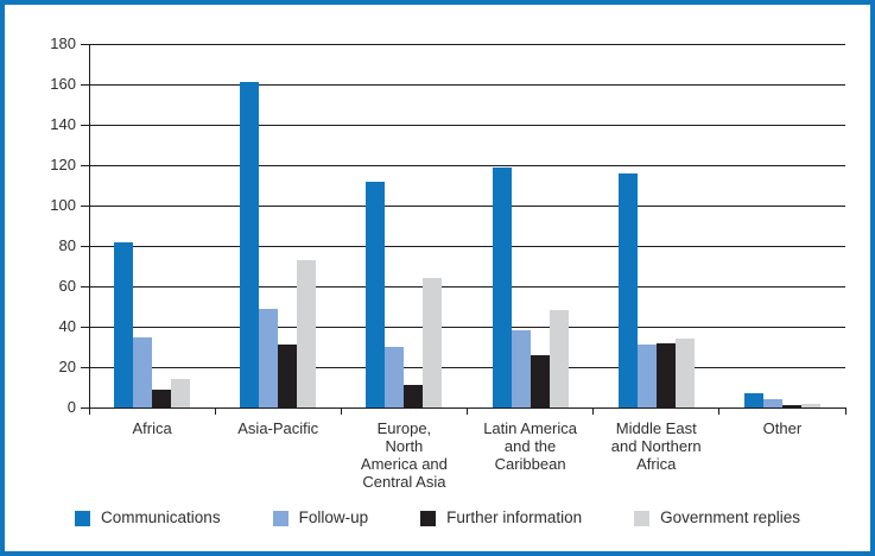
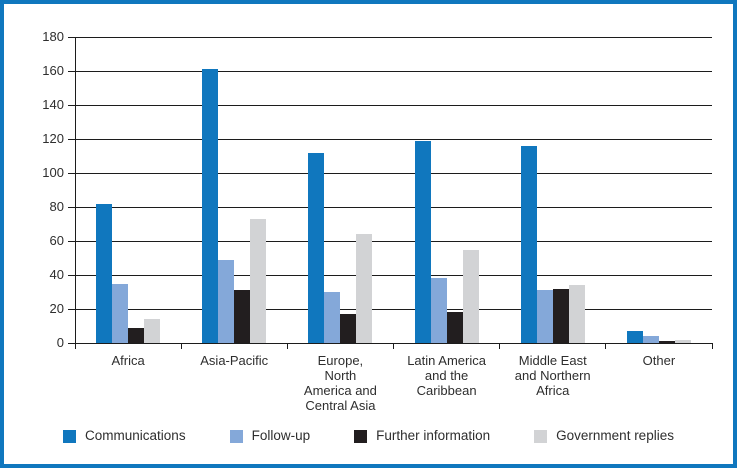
Further information/Europe, North America and Central Asia: 11 -> 17
Further information/Latin America and the Caribbean: 26 -> 18
Government replies/Latin America and the Caribbean: 48 -> 55
